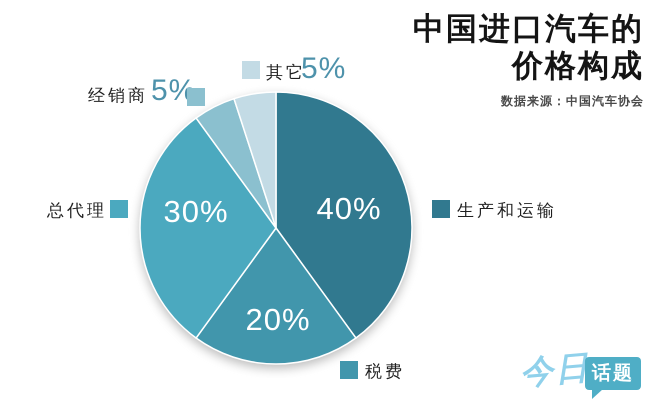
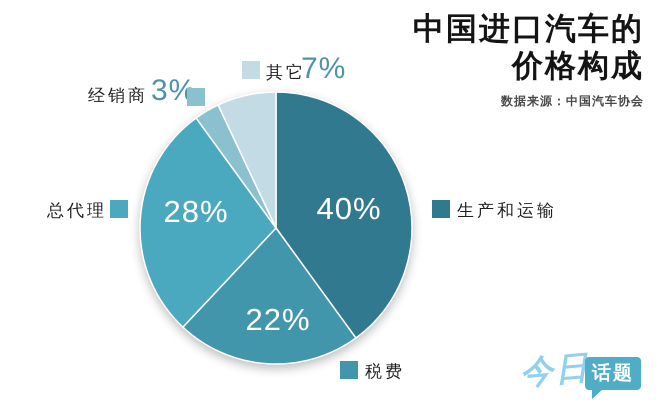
税费: 20% -> 22%
总代理: 30% -> 28%
经销商: 5% -> 3%
其它: 5% -> 7%
